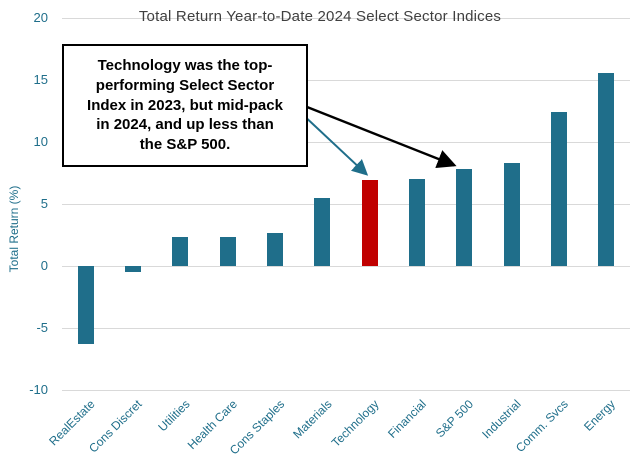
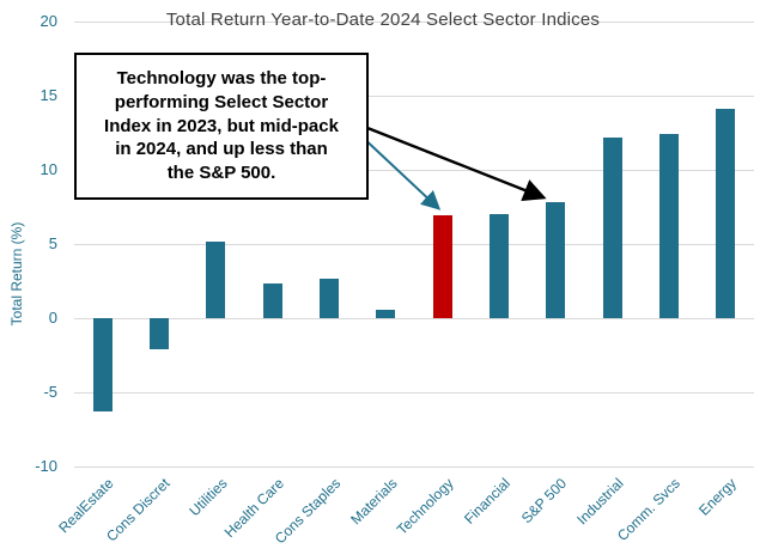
Cons Discret: -0.5 -> -2.1
Utilities: 2.3 -> 5.2
Materials: 5.5 -> 0.6
Industrial: 8.3 -> 12.2
Energy: 15.6 -> 14.1
